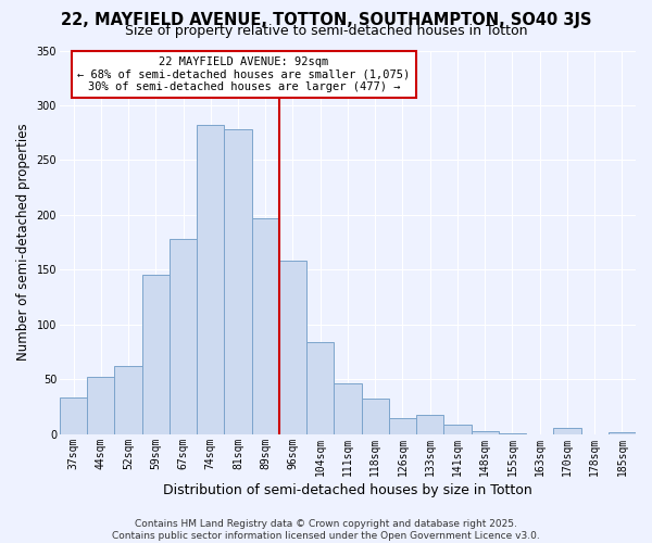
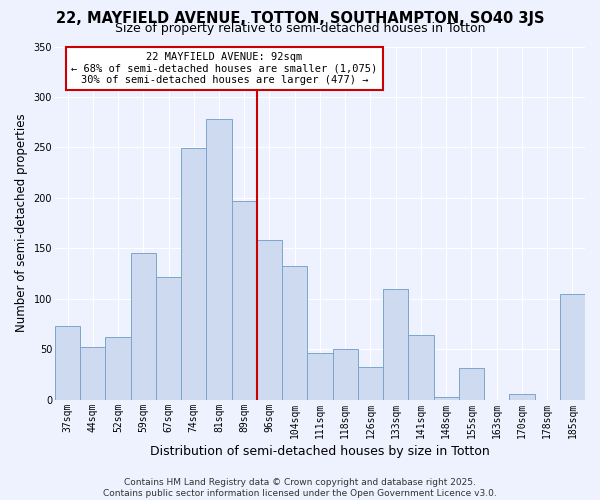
37sqm: 33 -> 73
67sqm: 178 -> 121
74sqm: 282 -> 249
104sqm: 84 -> 132
118sqm: 32 -> 50
126sqm: 14 -> 32
133sqm: 17 -> 110
141sqm: 8 -> 64
155sqm: 1 -> 31
185sqm: 2 -> 105
